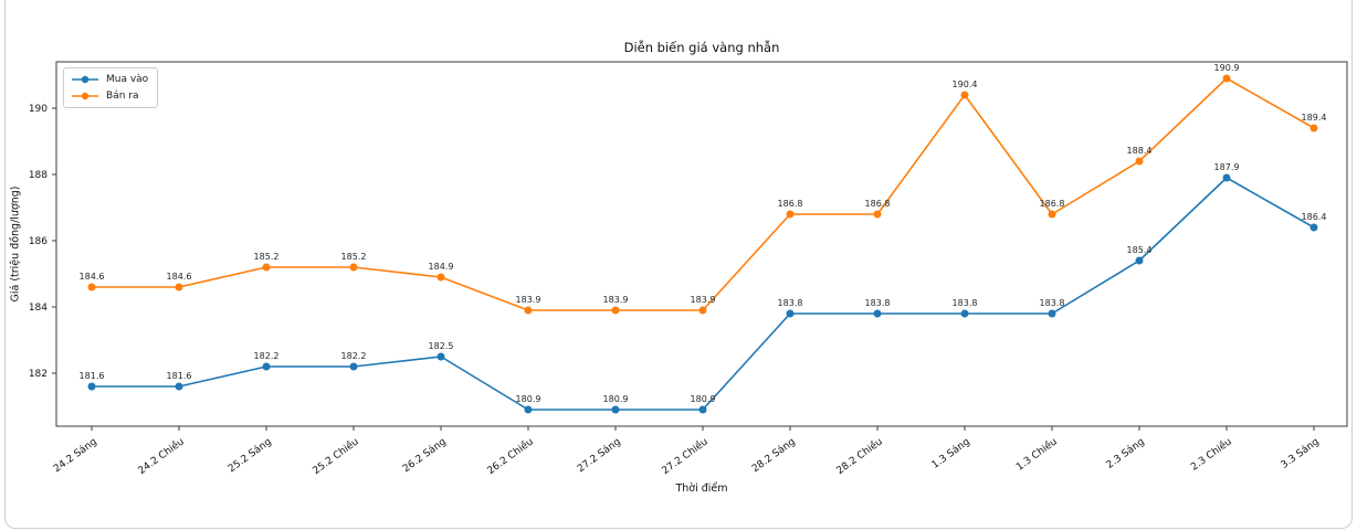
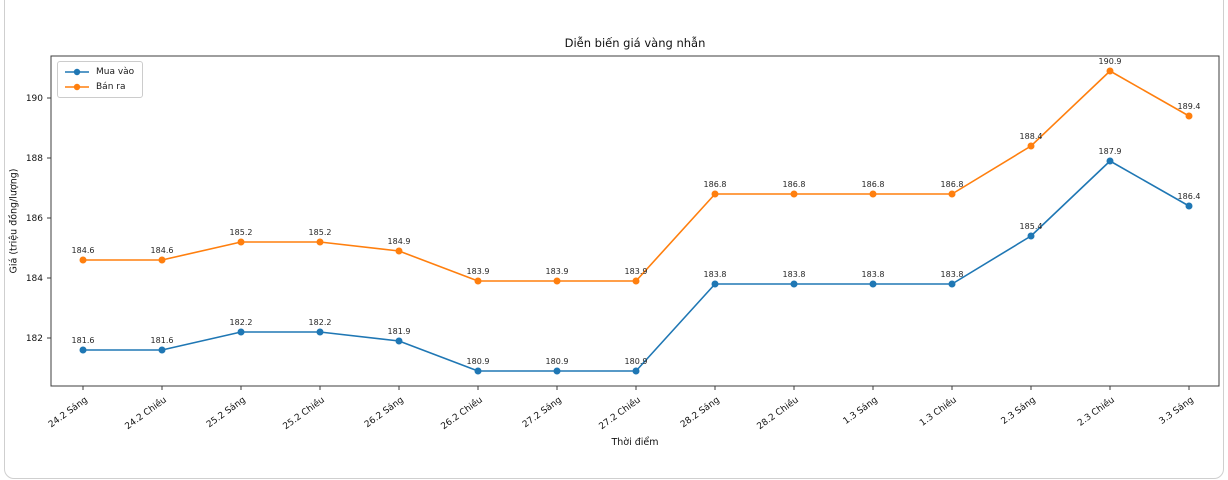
Mua vào/26.2 Sáng: 182.5 -> 181.9
Bán ra/1.3 Sáng: 190.4 -> 186.8
